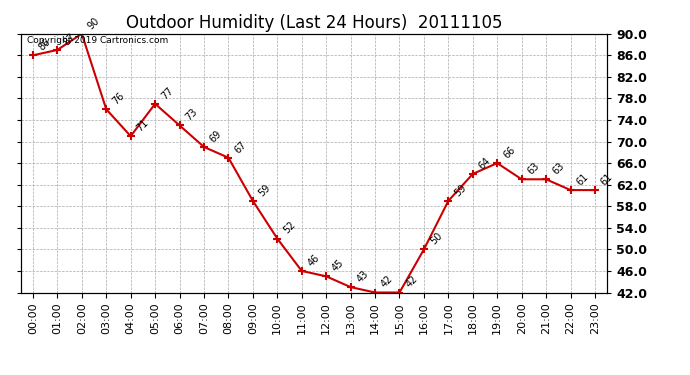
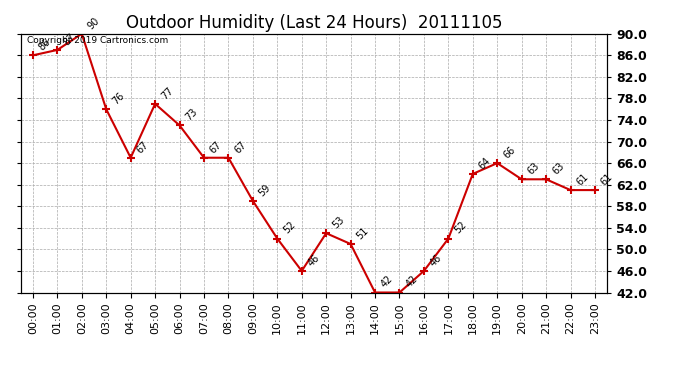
04:00: 71 -> 67
07:00: 69 -> 67
12:00: 45 -> 53
13:00: 43 -> 51
16:00: 50 -> 46
17:00: 59 -> 52
